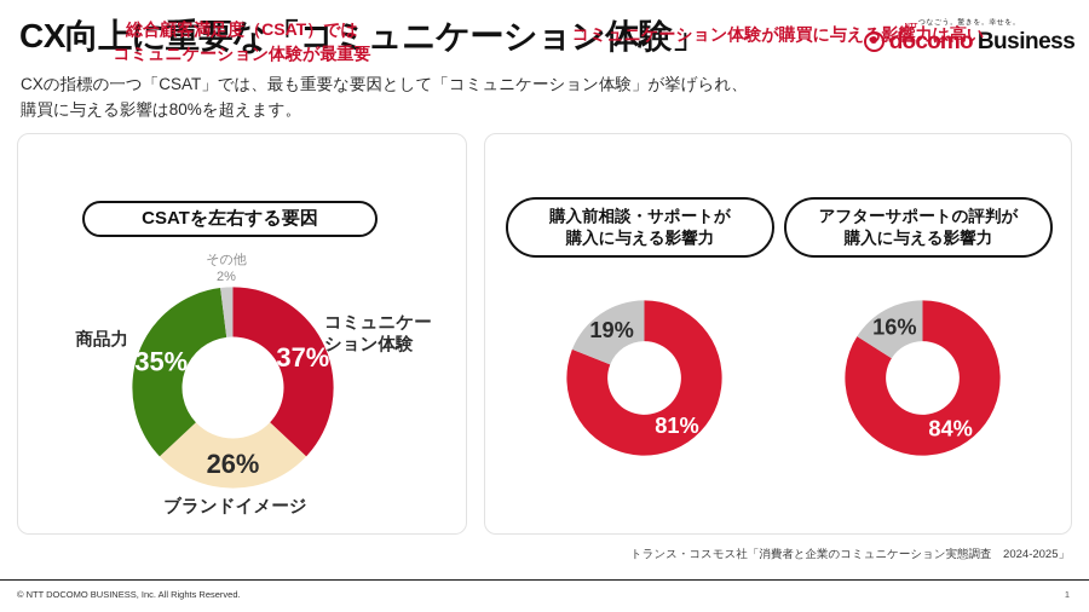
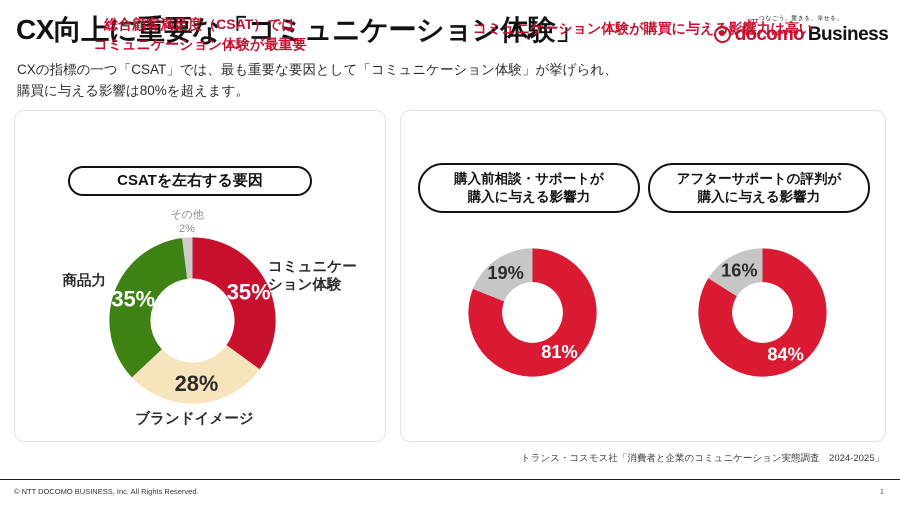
CSATを左右する要因/コミュニケーション体験: 37% -> 35%
CSATを左右する要因/ブランドイメージ: 26% -> 28%
